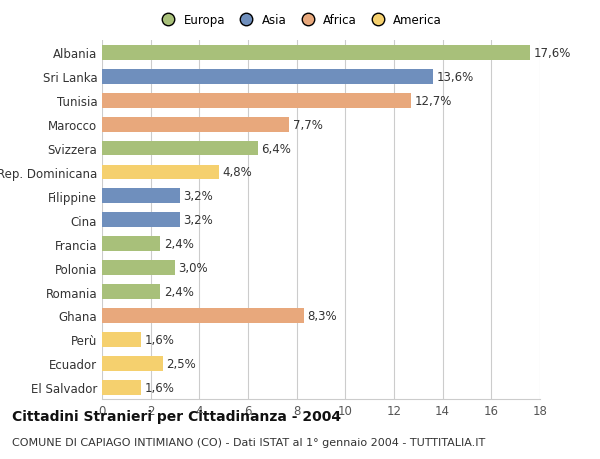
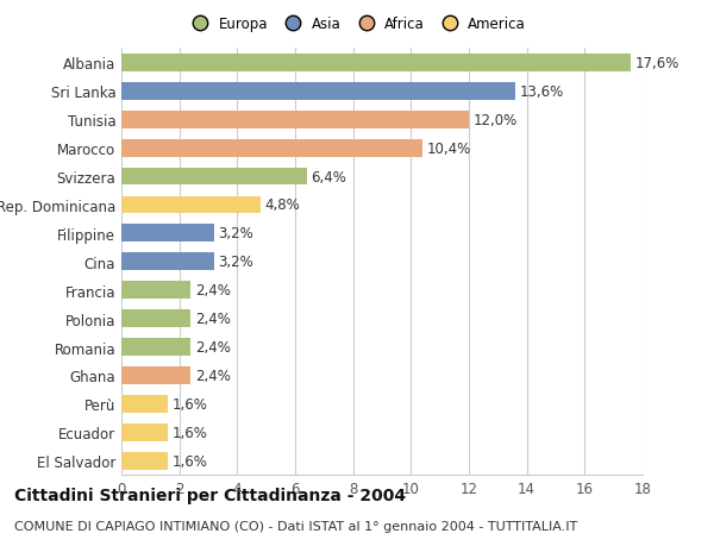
Tunisia: 12,7% -> 12,0%
Marocco: 7,7% -> 10,4%
Polonia: 3,0% -> 2,4%
Ghana: 8,3% -> 2,4%
Ecuador: 2,5% -> 1,6%
